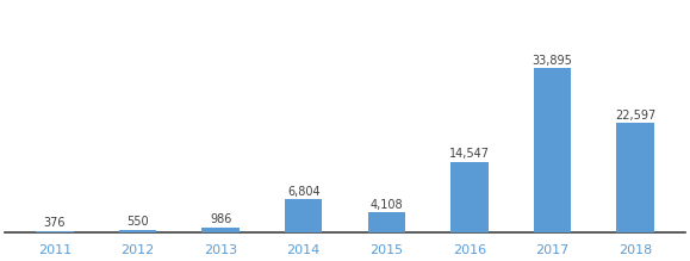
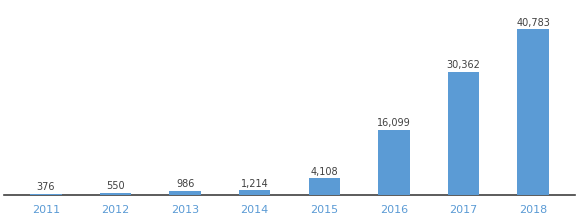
2014: 6,804 -> 1,214
2016: 14,547 -> 16,099
2017: 33,895 -> 30,362
2018: 22,597 -> 40,783
